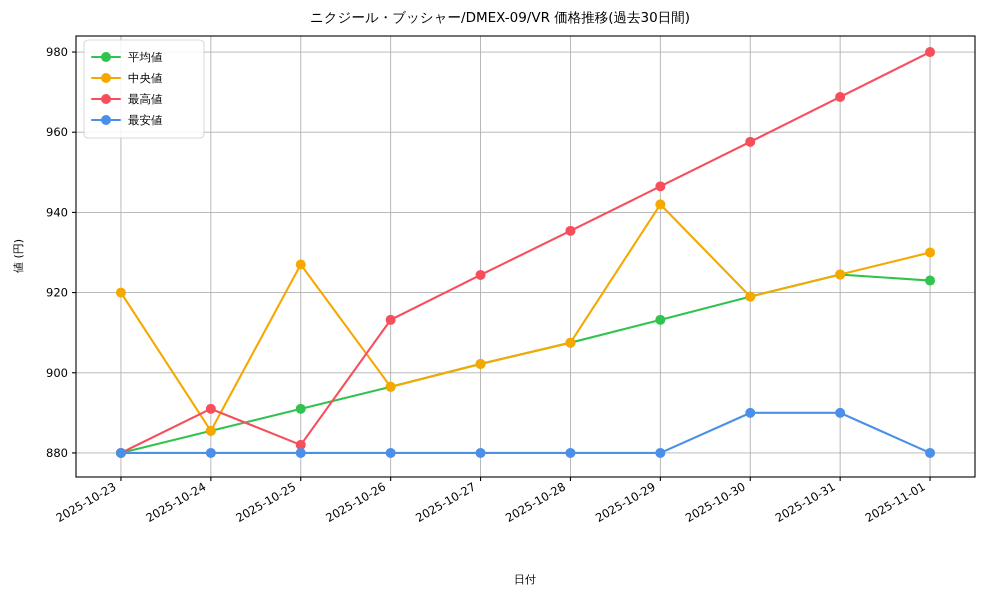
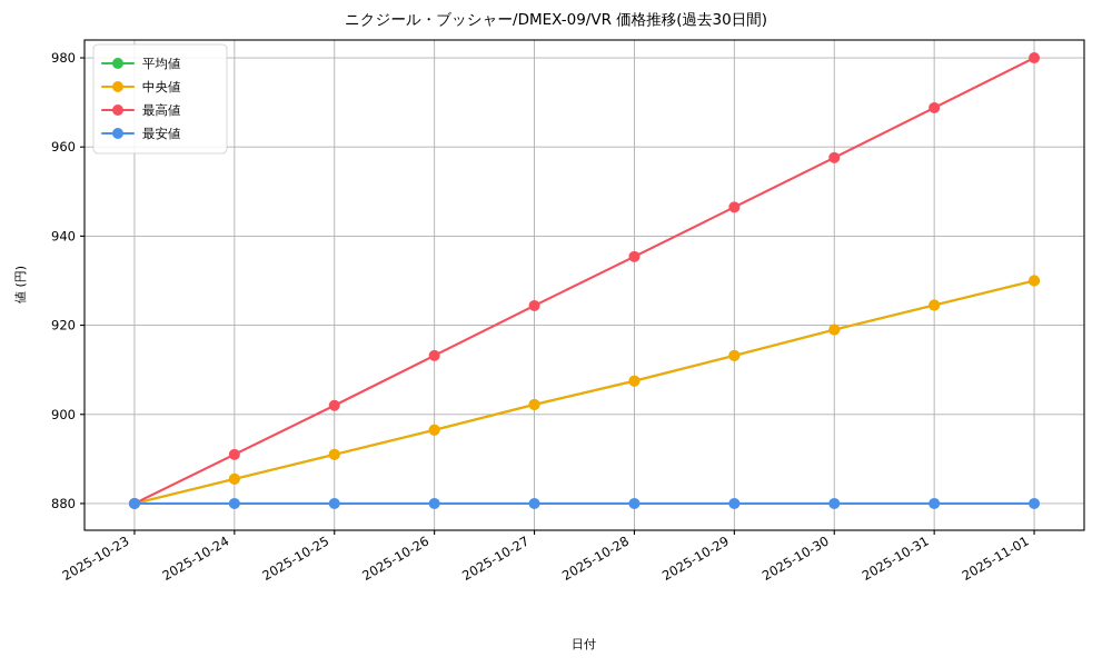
中央値/2025-10-23: 920 -> 880
中央値/2025-10-25: 927 -> 891
最高値/2025-10-25: 882 -> 902
中央値/2025-10-29: 942 -> 913
最安値/2025-10-30: 890 -> 880
最安値/2025-10-31: 890 -> 880
平均値/2025-11-01: 923 -> 930
